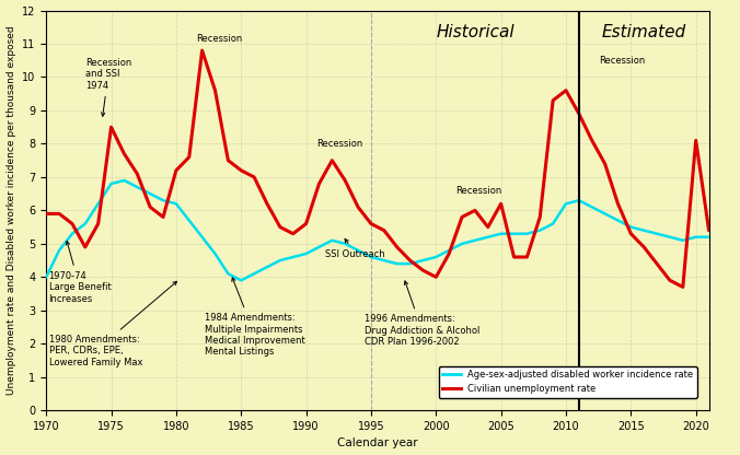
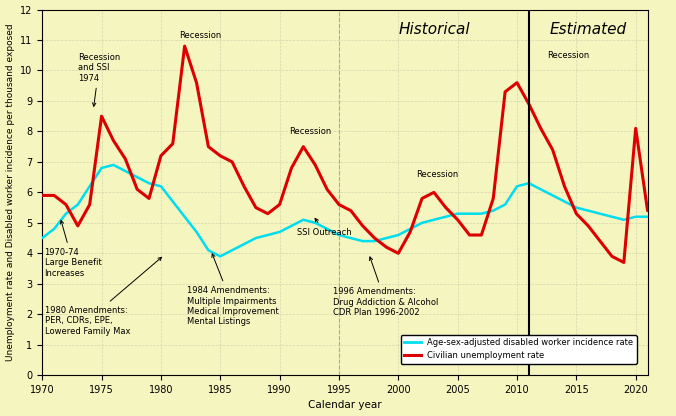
Age-sex-adjusted disabled worker incidence rate/1970: 4.0 -> 4.5
Civilian unemployment rate/2005: 6.2 -> 5.1
